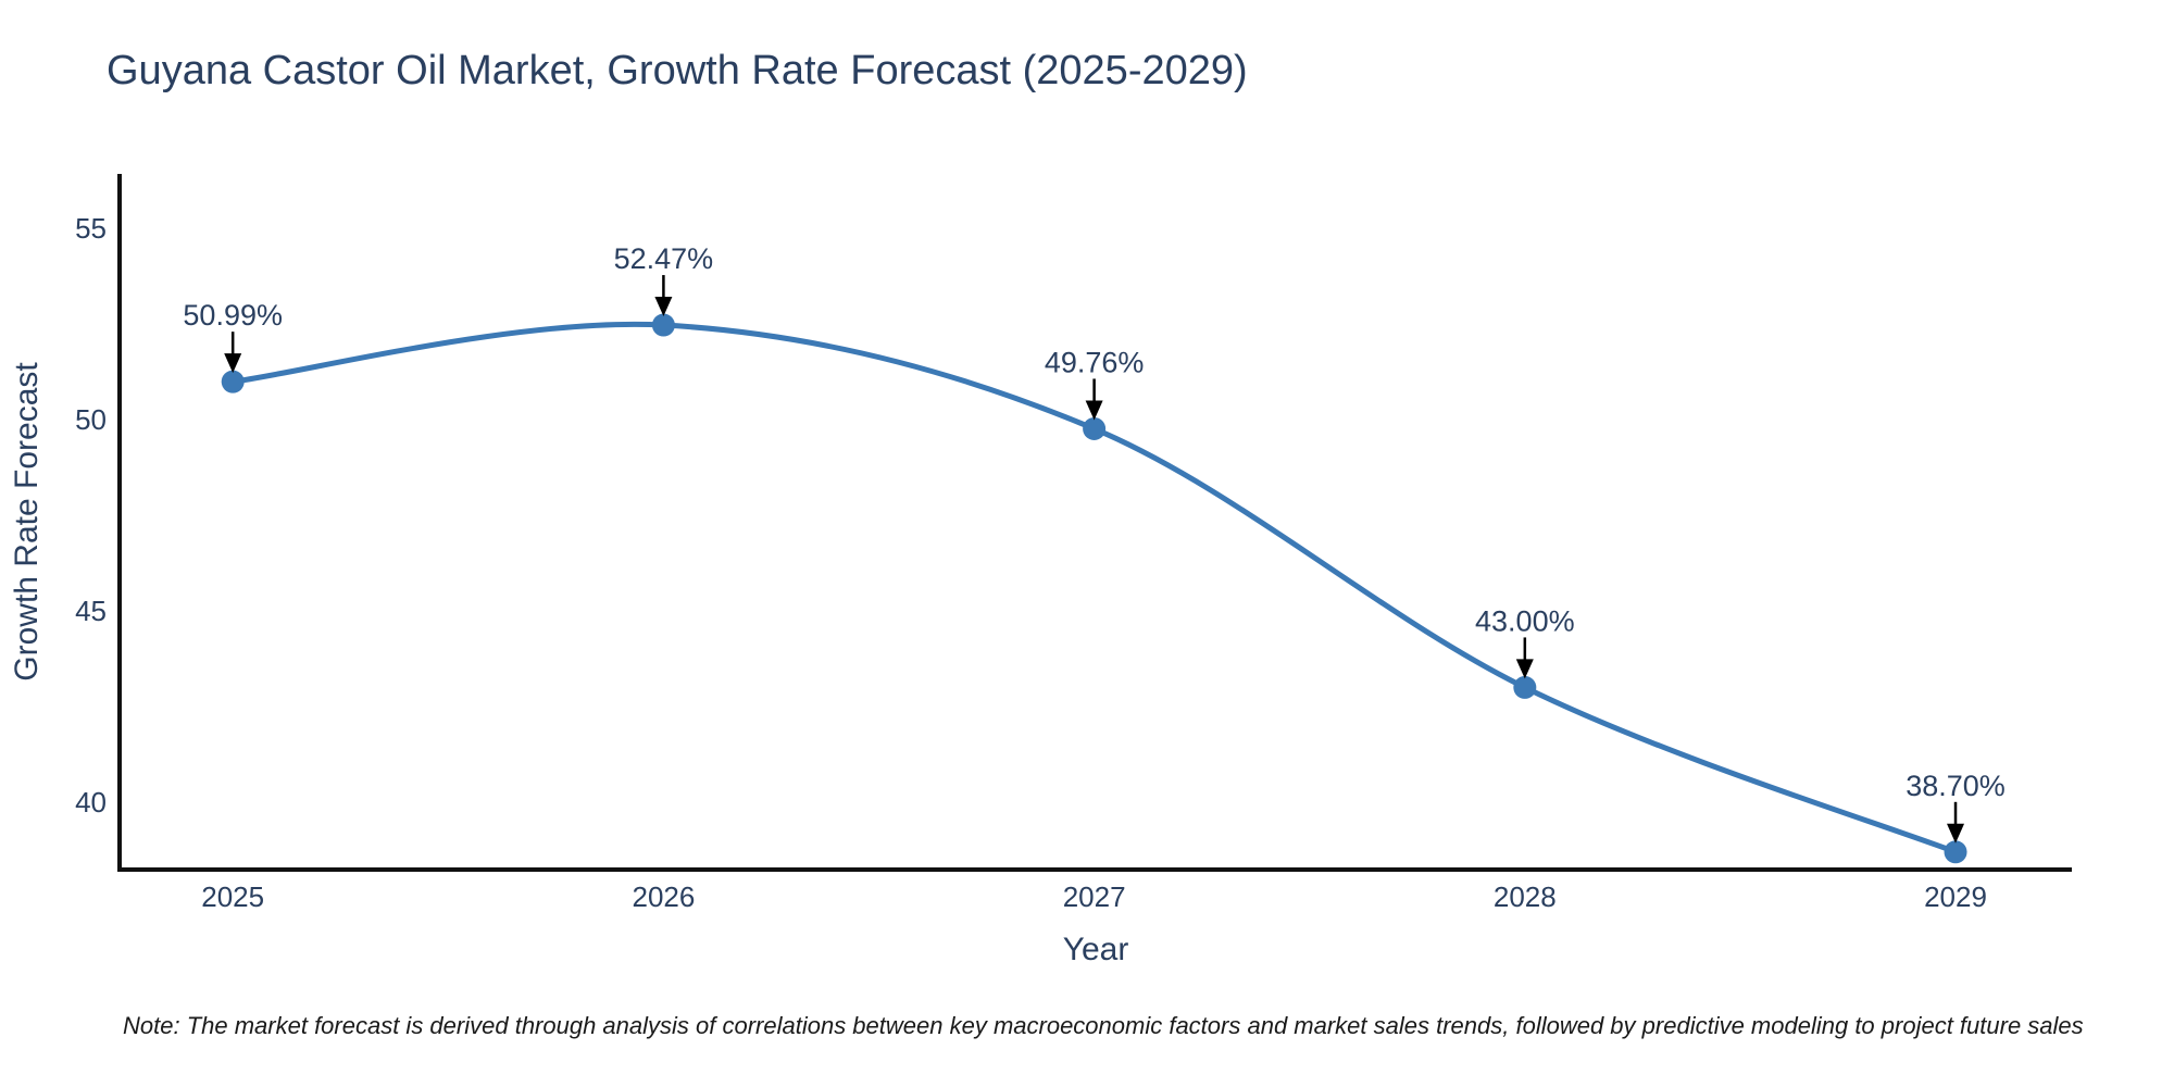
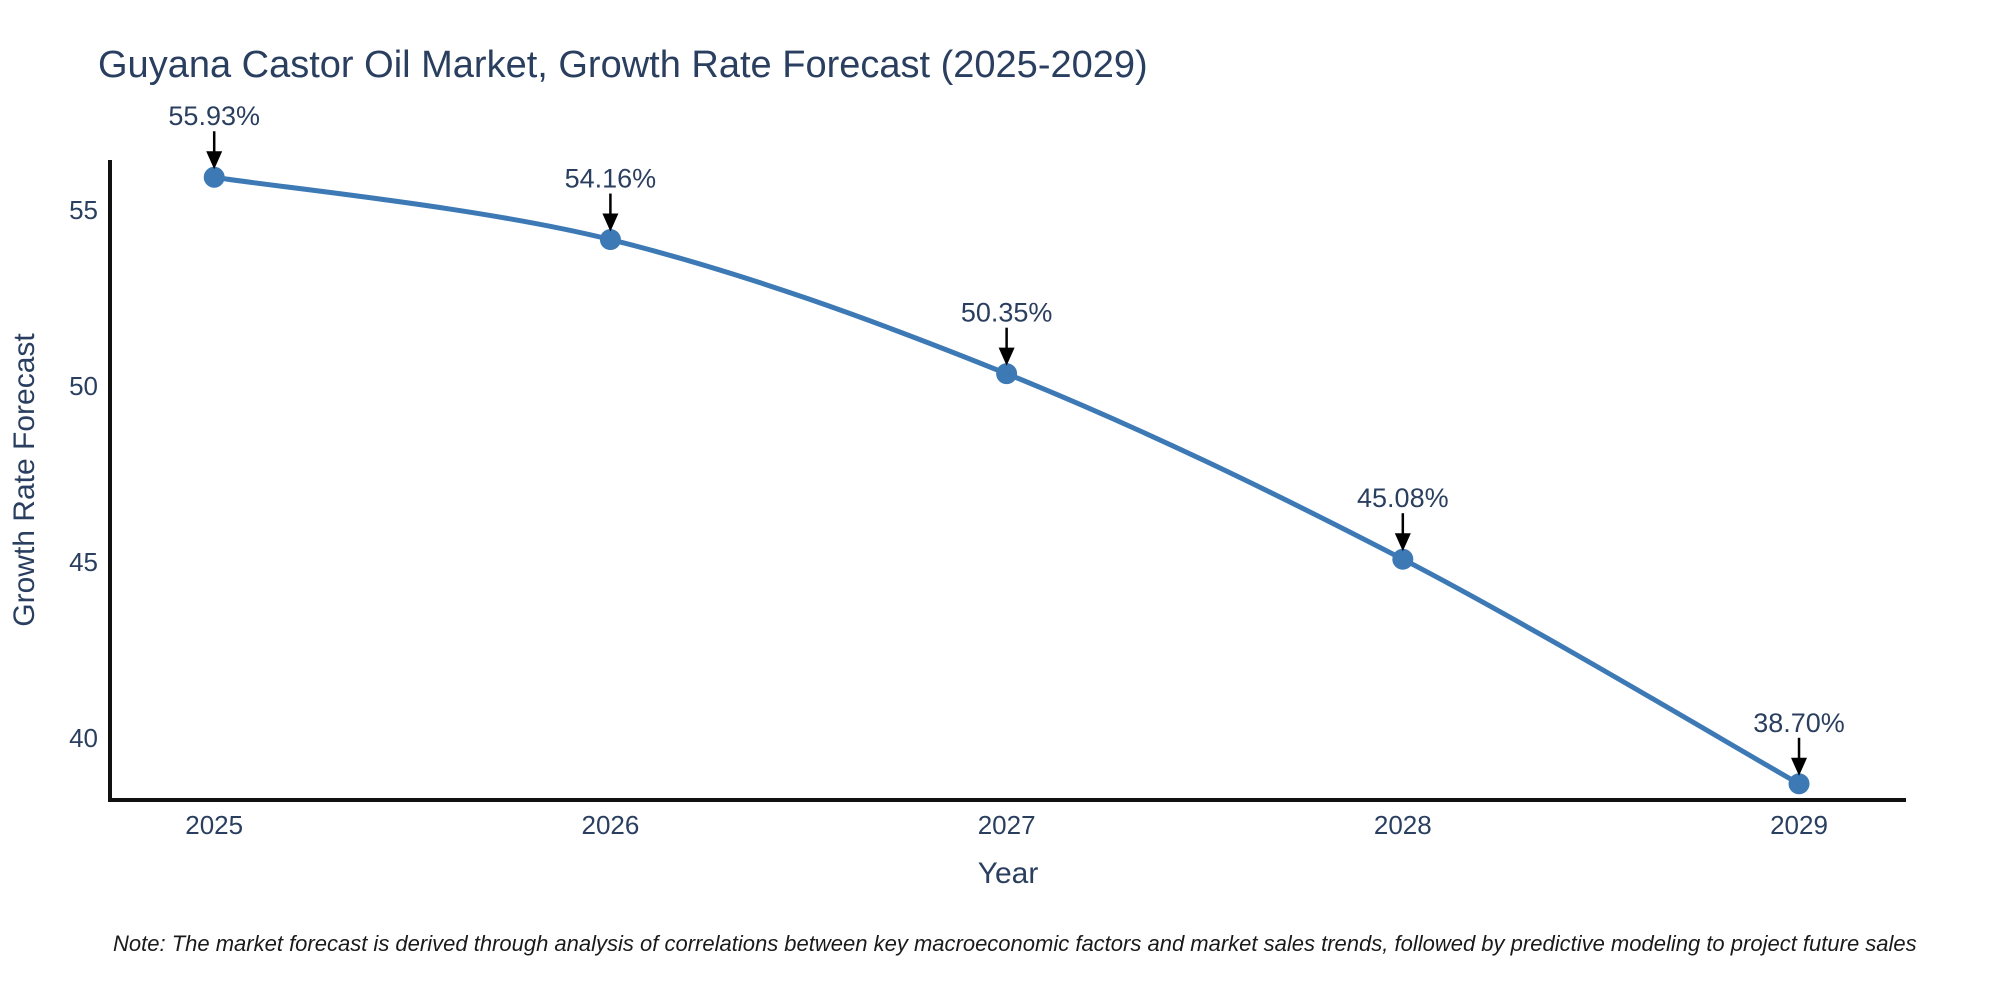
2025: 50.99% -> 55.93%
2026: 52.47% -> 54.16%
2027: 49.76% -> 50.35%
2028: 43.00% -> 45.08%
